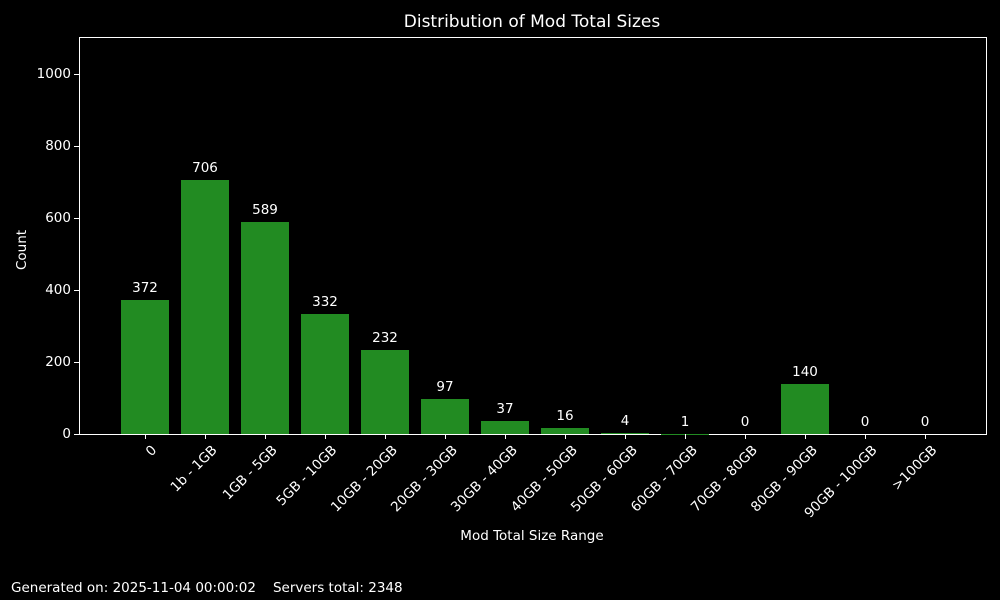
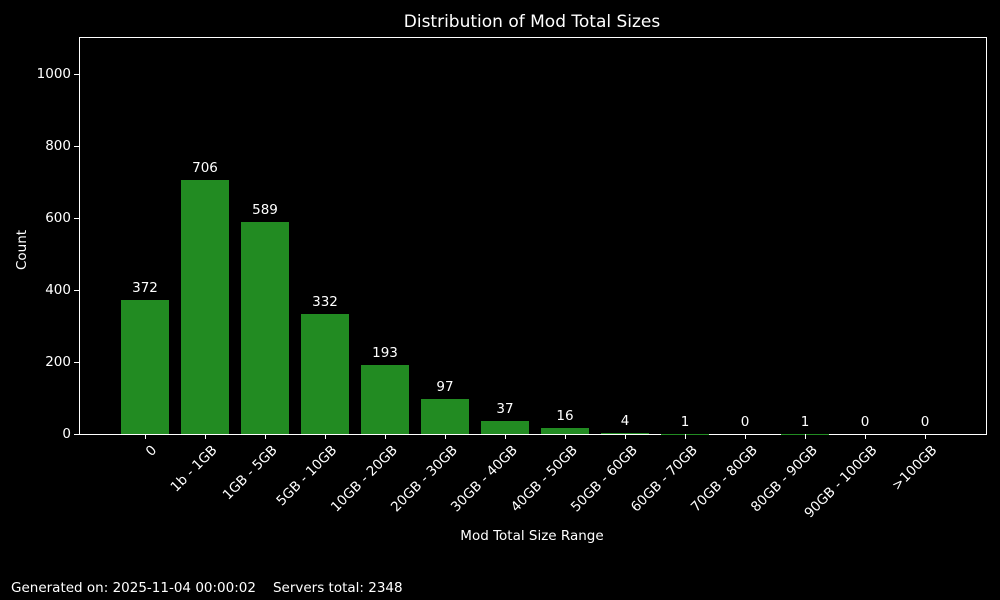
10GB - 20GB: 232 -> 193
80GB - 90GB: 140 -> 1
